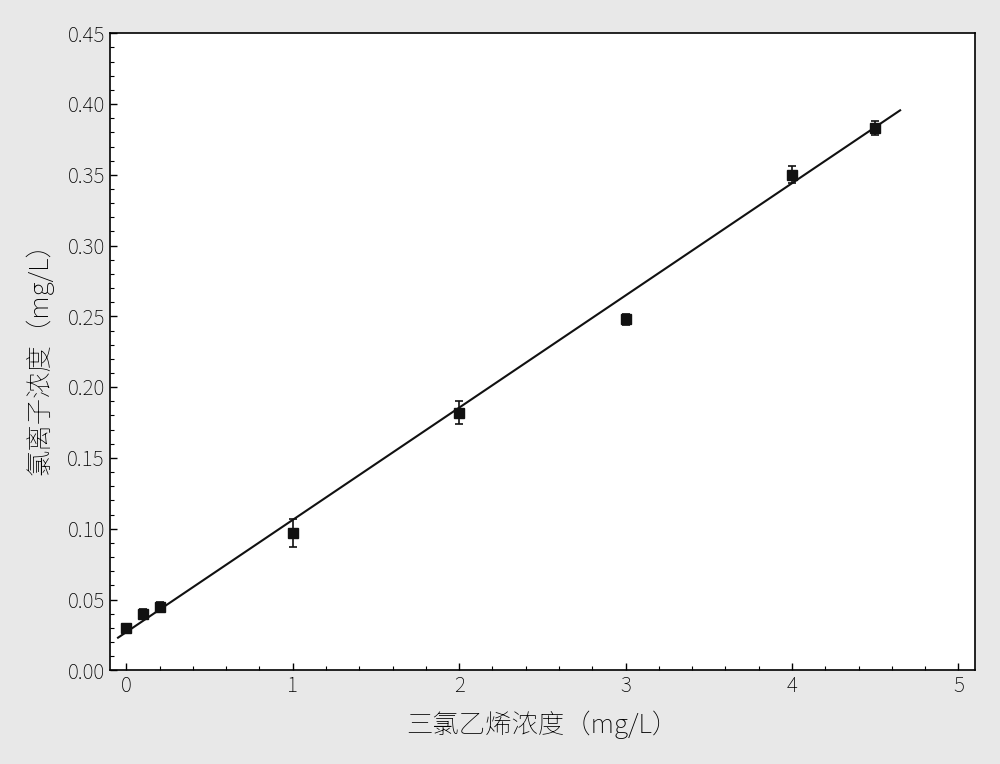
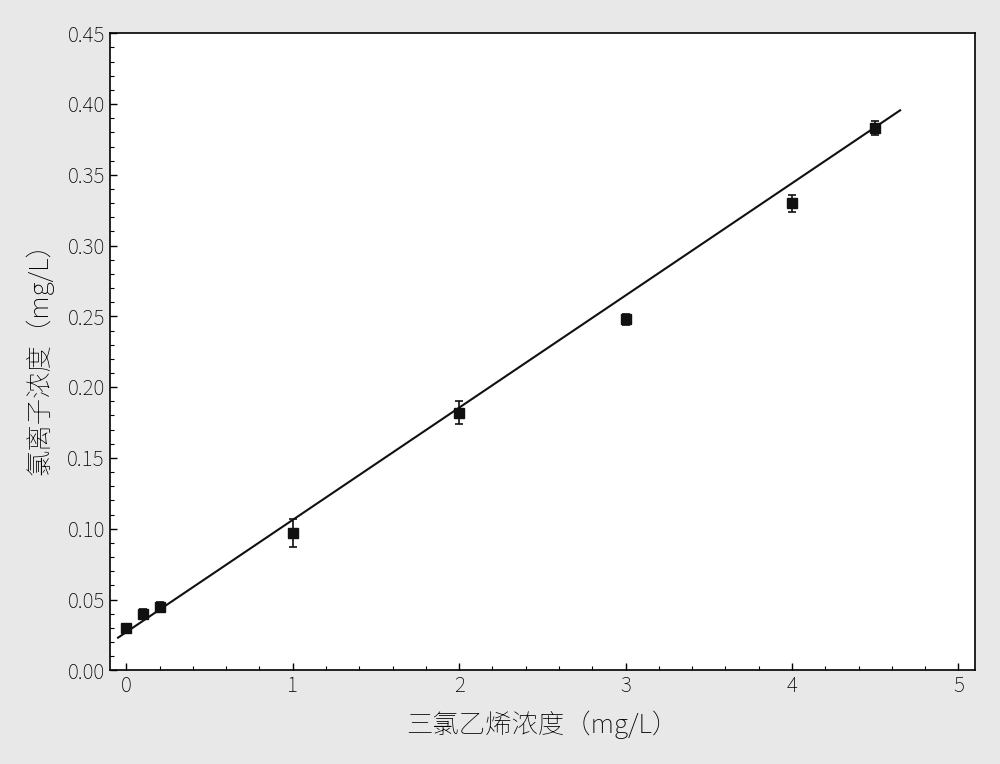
4: 0.350 -> 0.330
